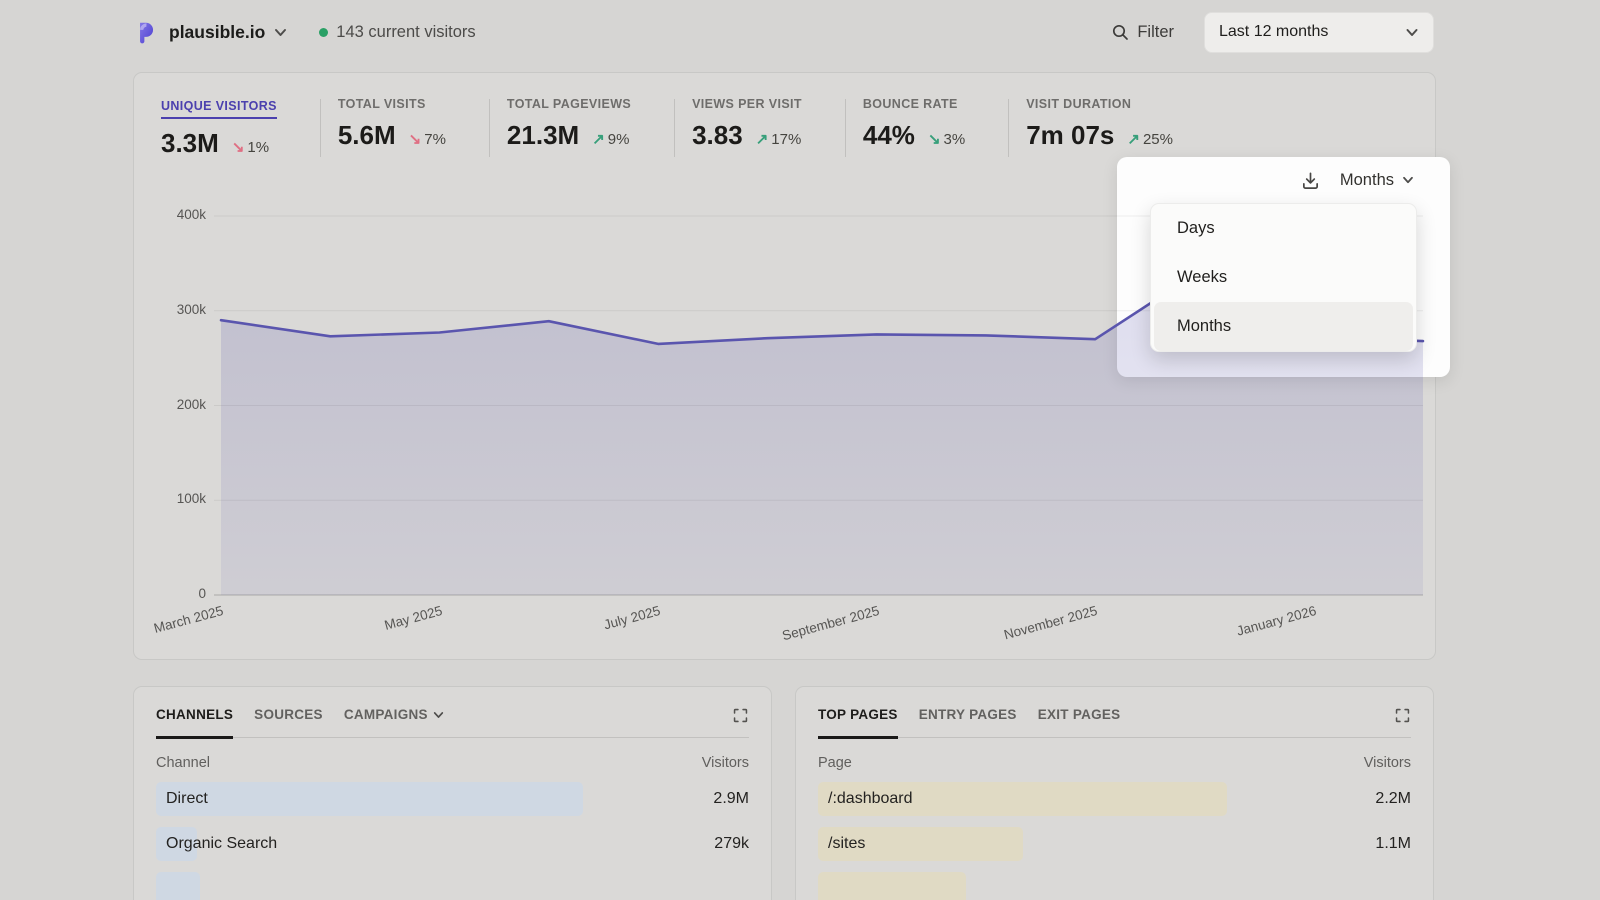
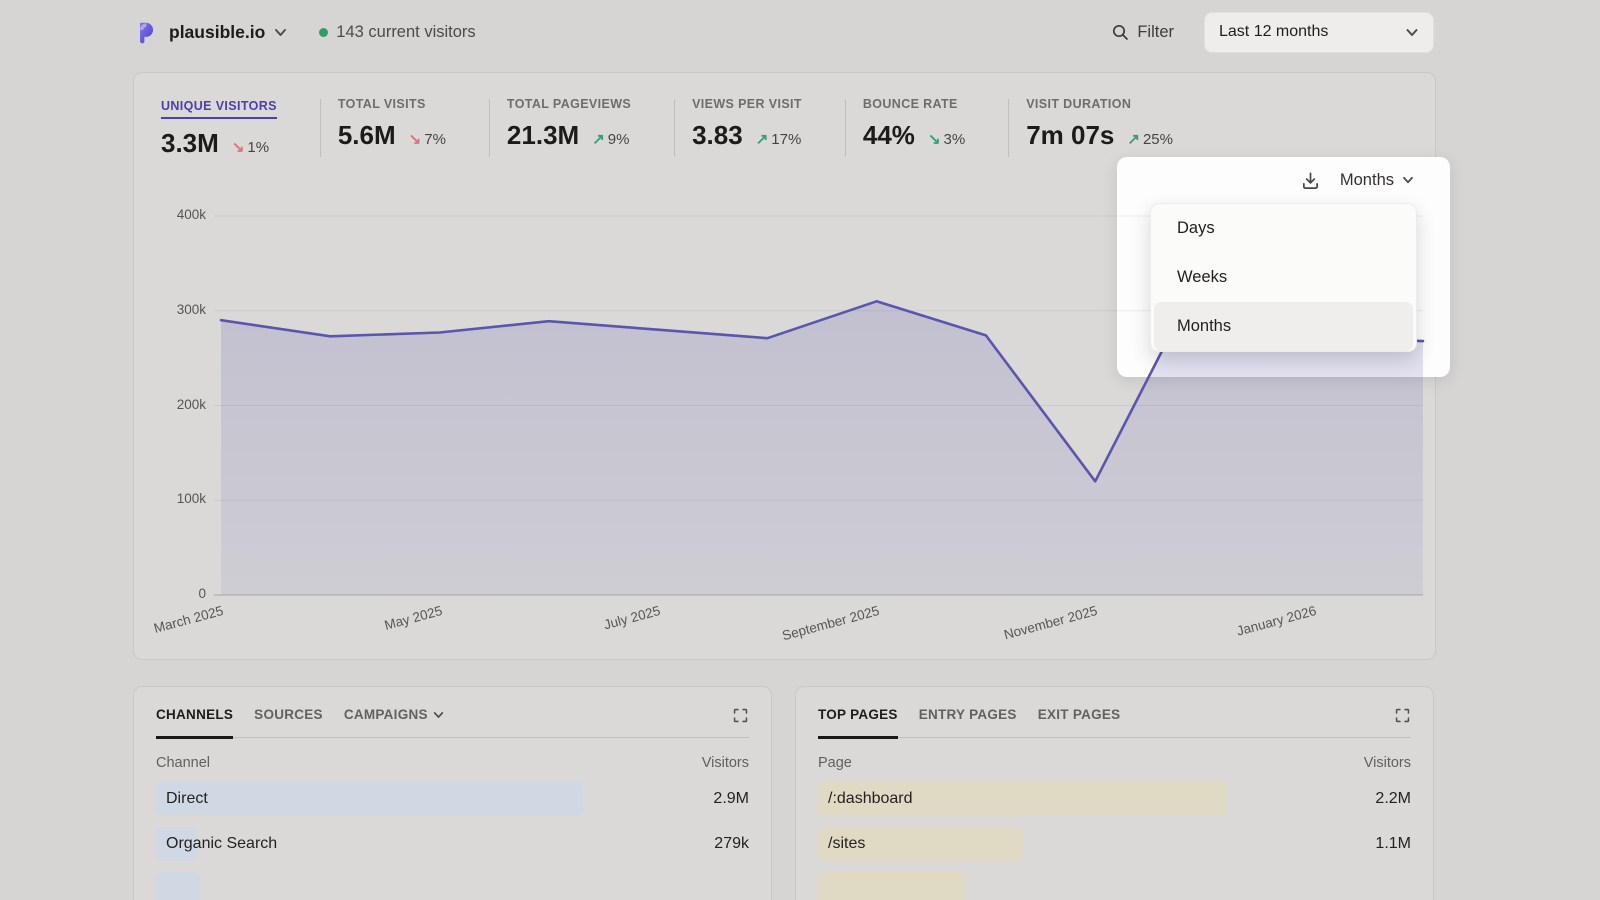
July 2025: 260k -> 280k
September 2025: 280k -> 310k
November 2025: 270k -> 120k
